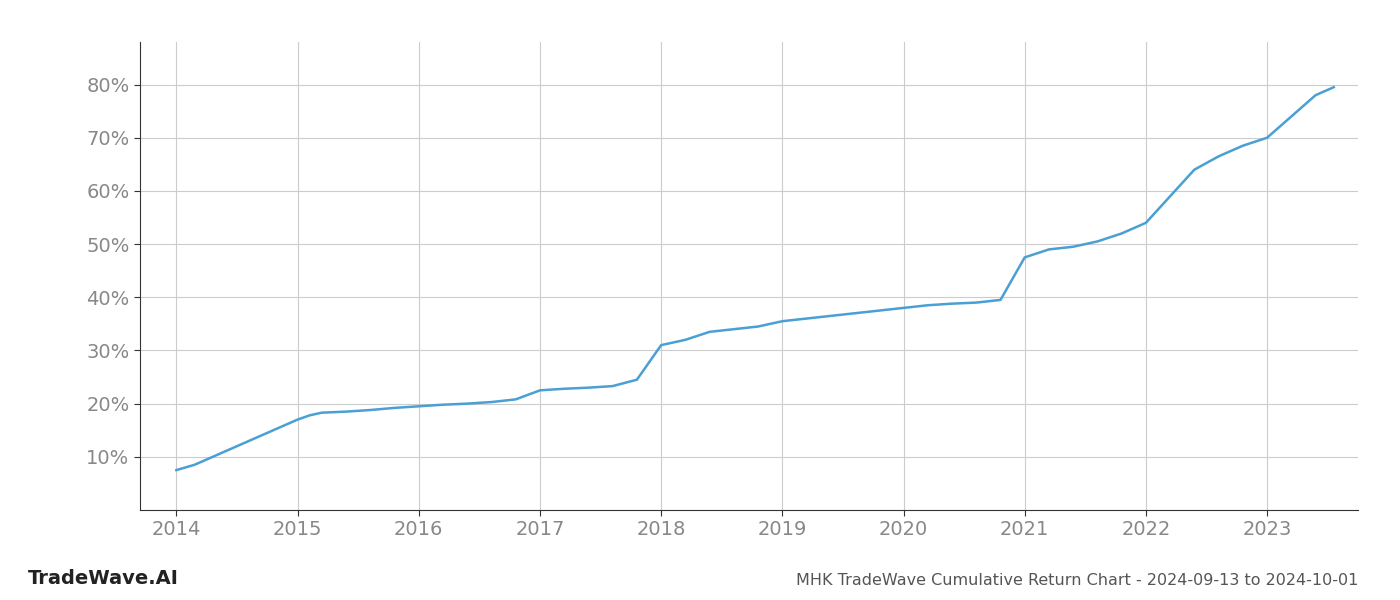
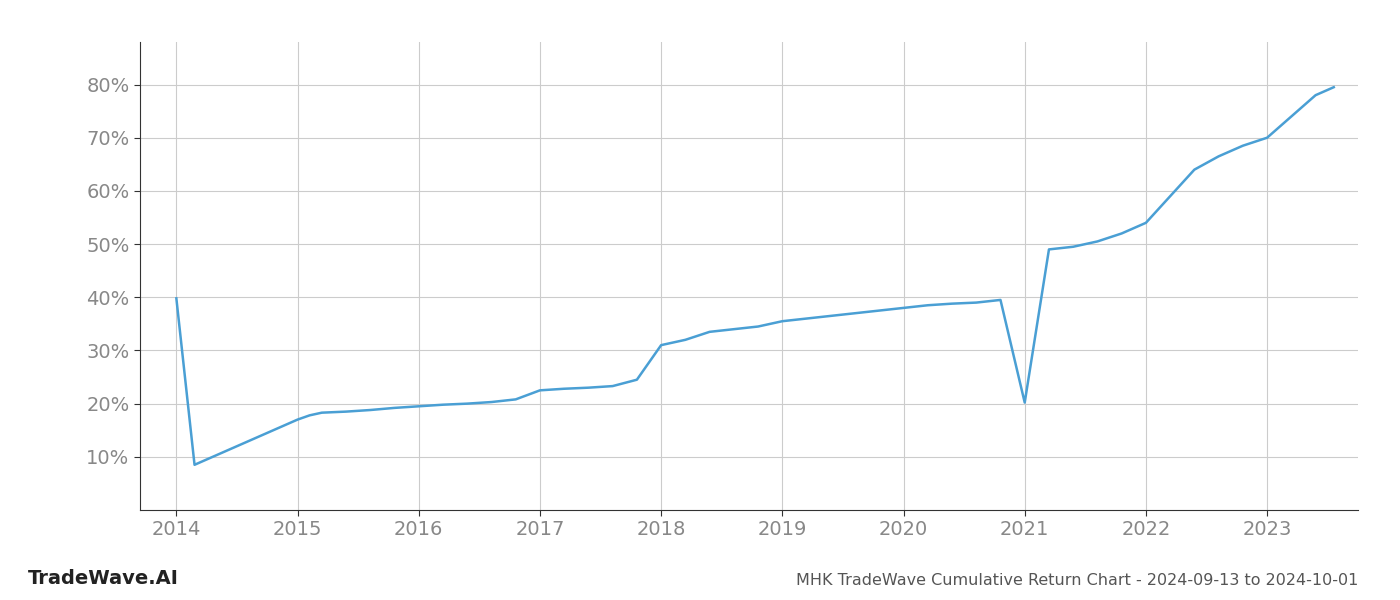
2014: 7.5% -> 39.8%
2021: 47.5% -> 20.2%
